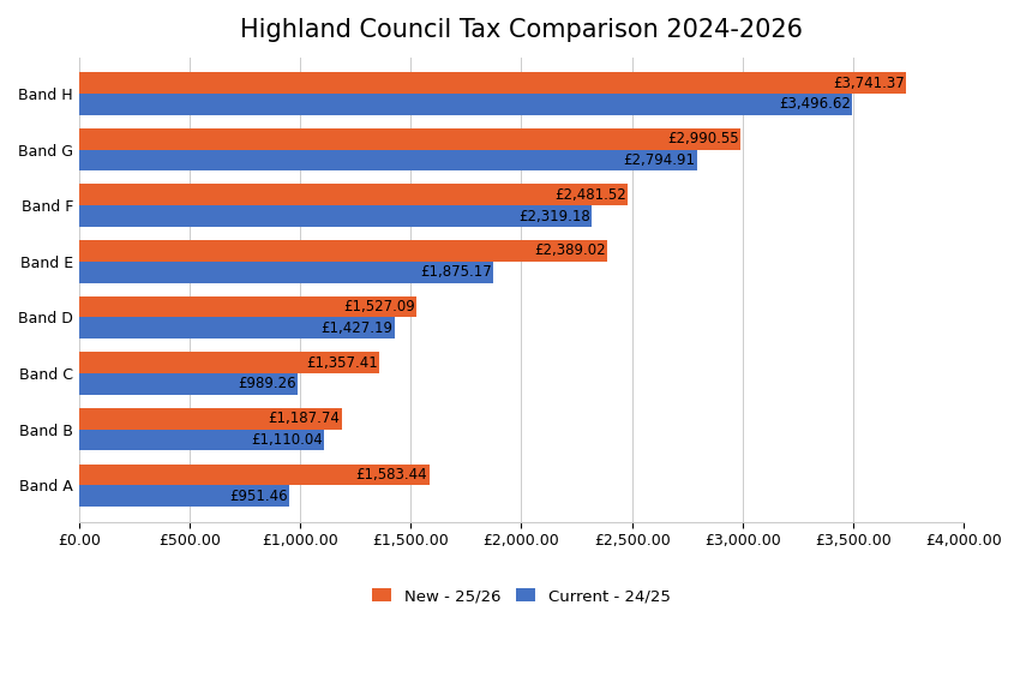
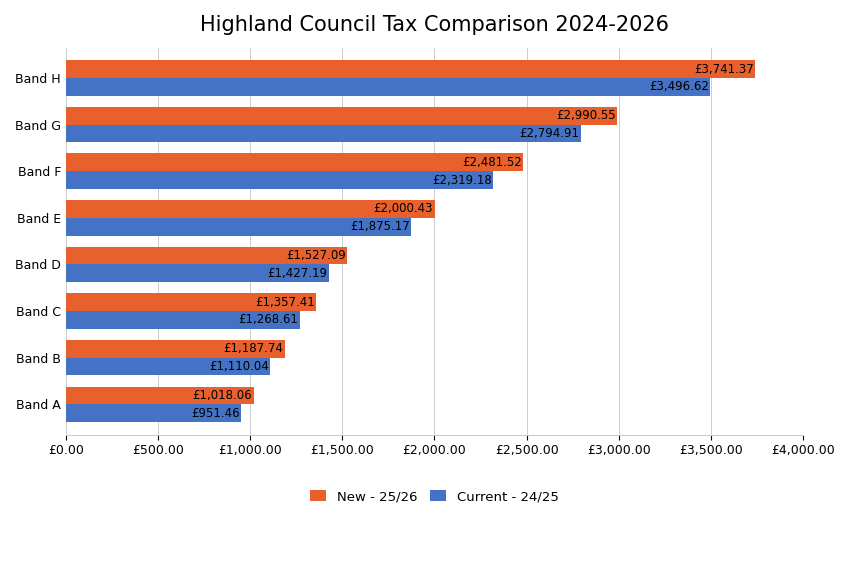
New - 25/26/Band E: £2,389.02 -> £2,000.43
Current - 24/25/Band C: £989.26 -> £1,268.61
New - 25/26/Band A: £1,583.44 -> £1,018.06
